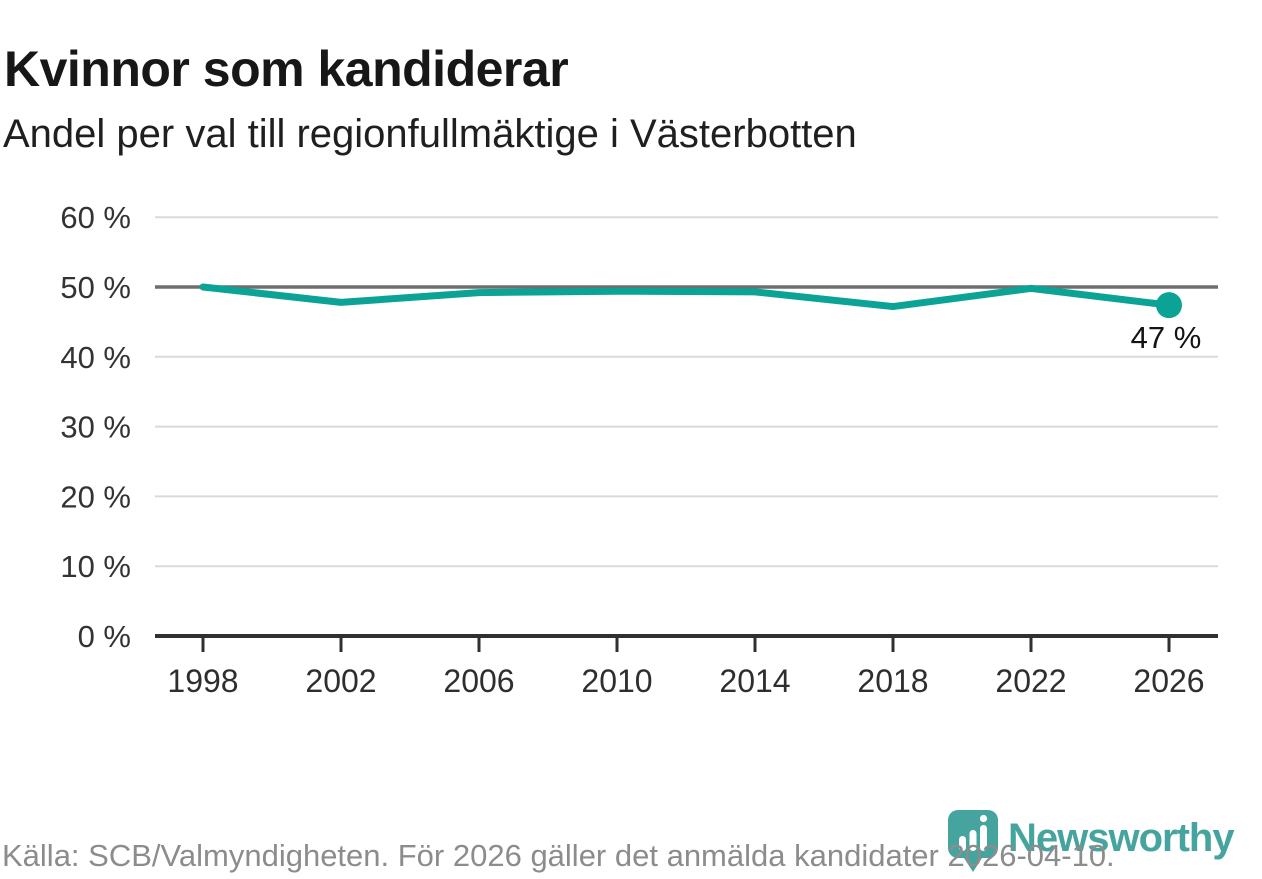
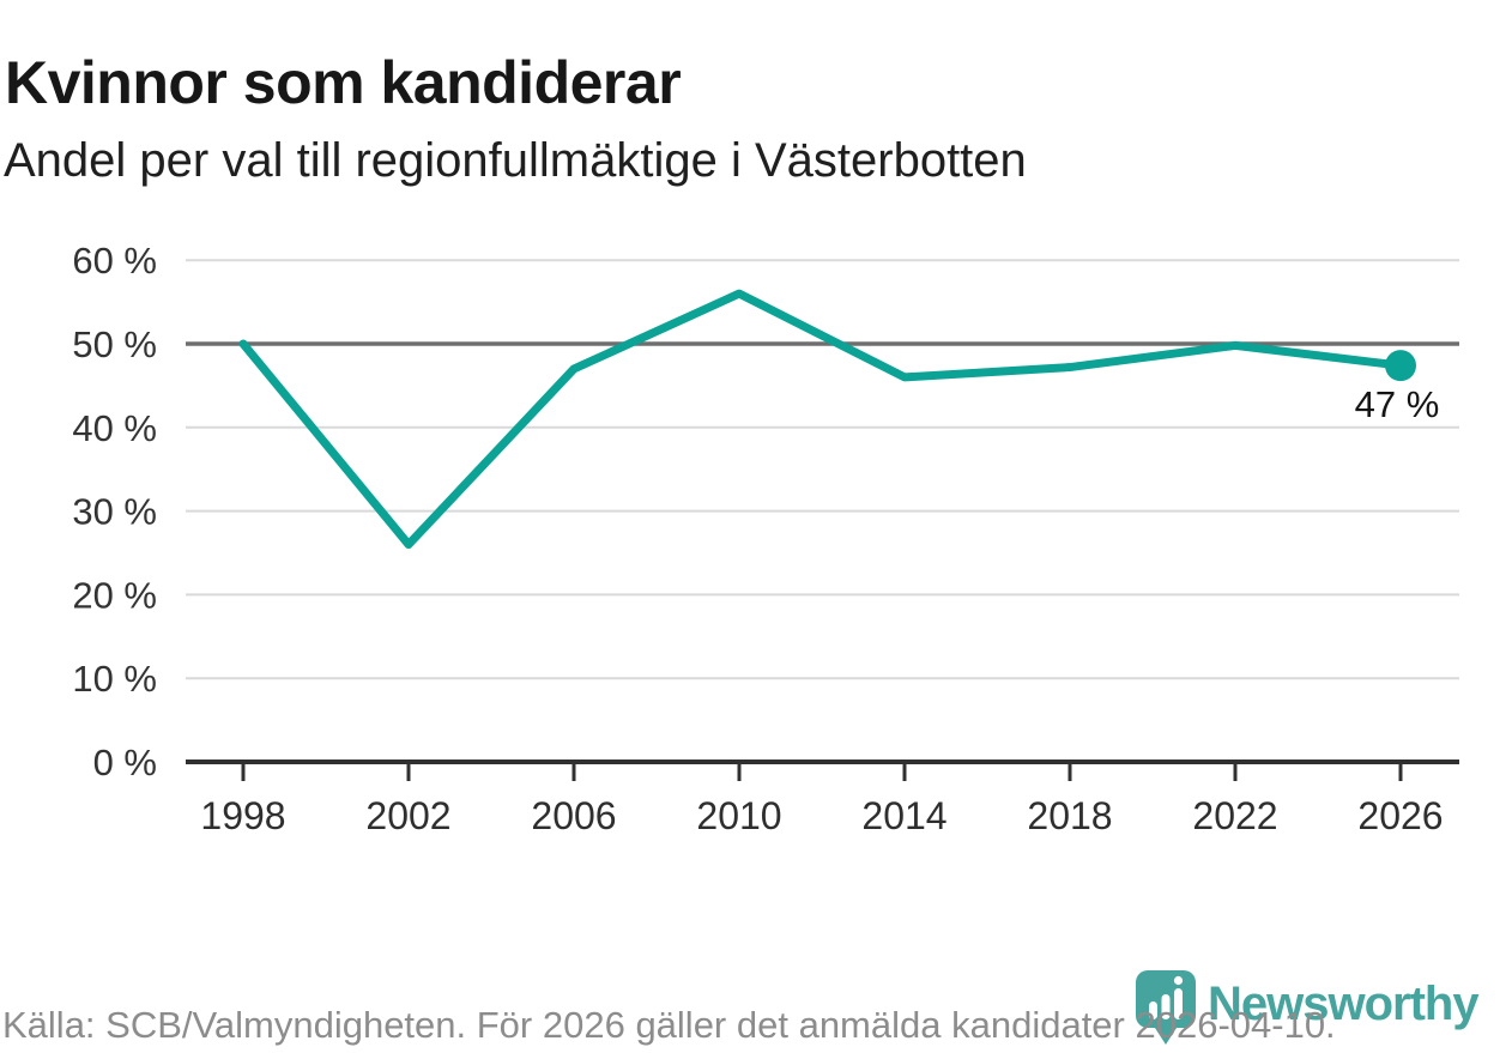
2002: 48% -> 26%
2006: 49% -> 47%
2010: 49% -> 56%
2014: 49% -> 46%
